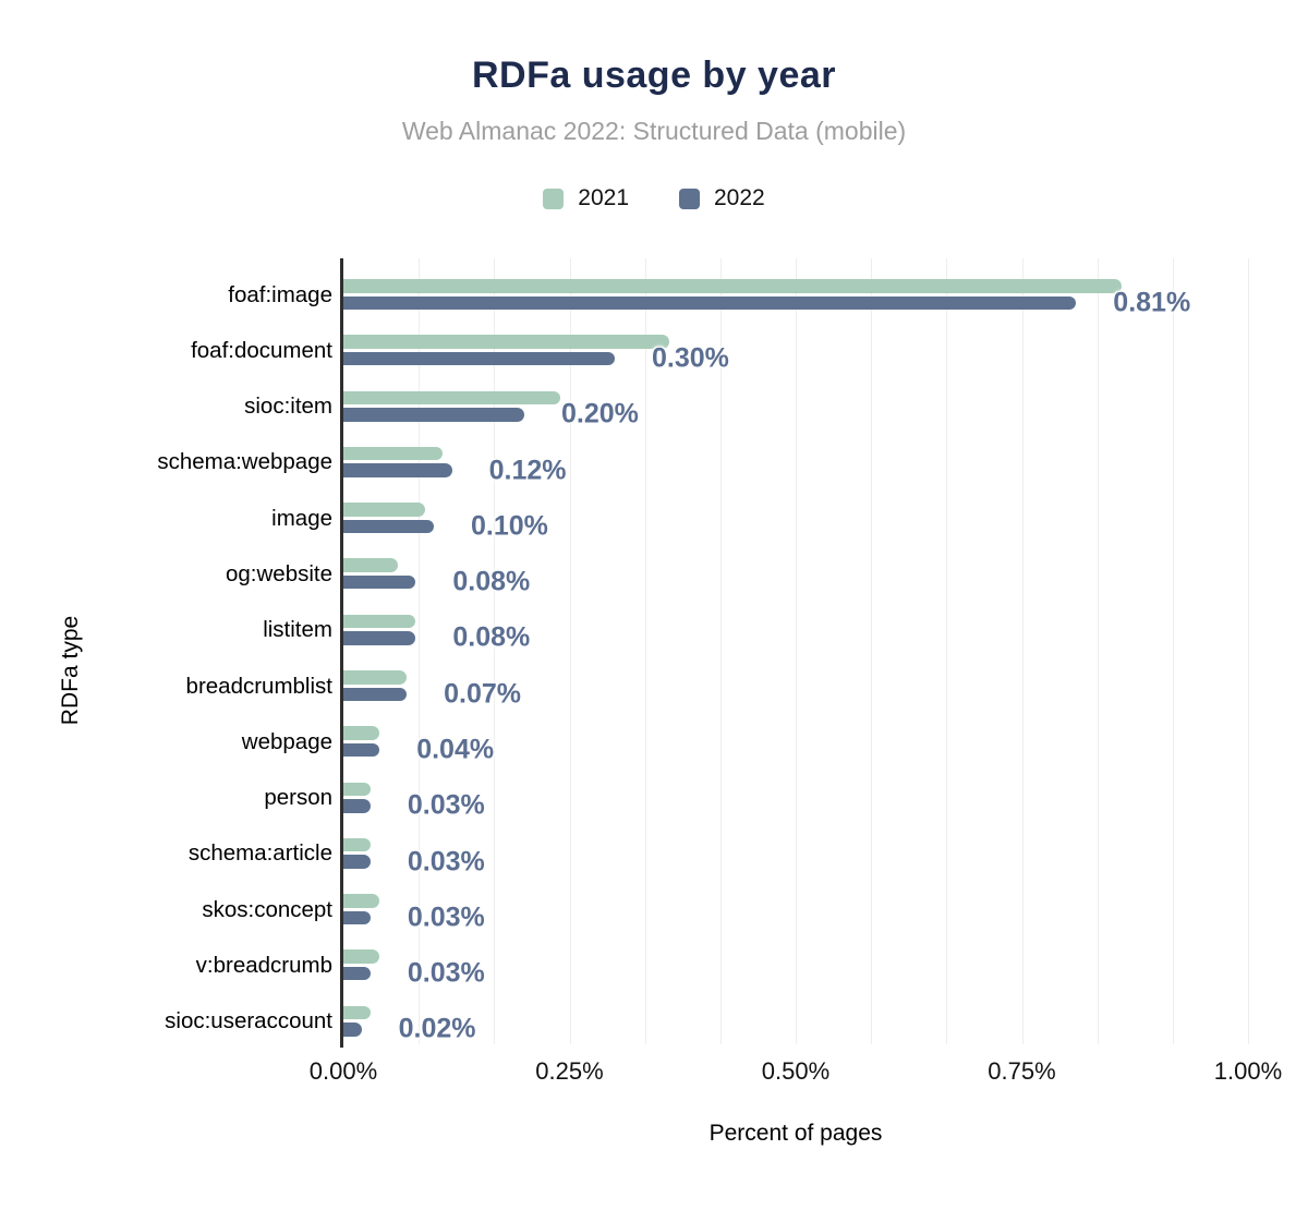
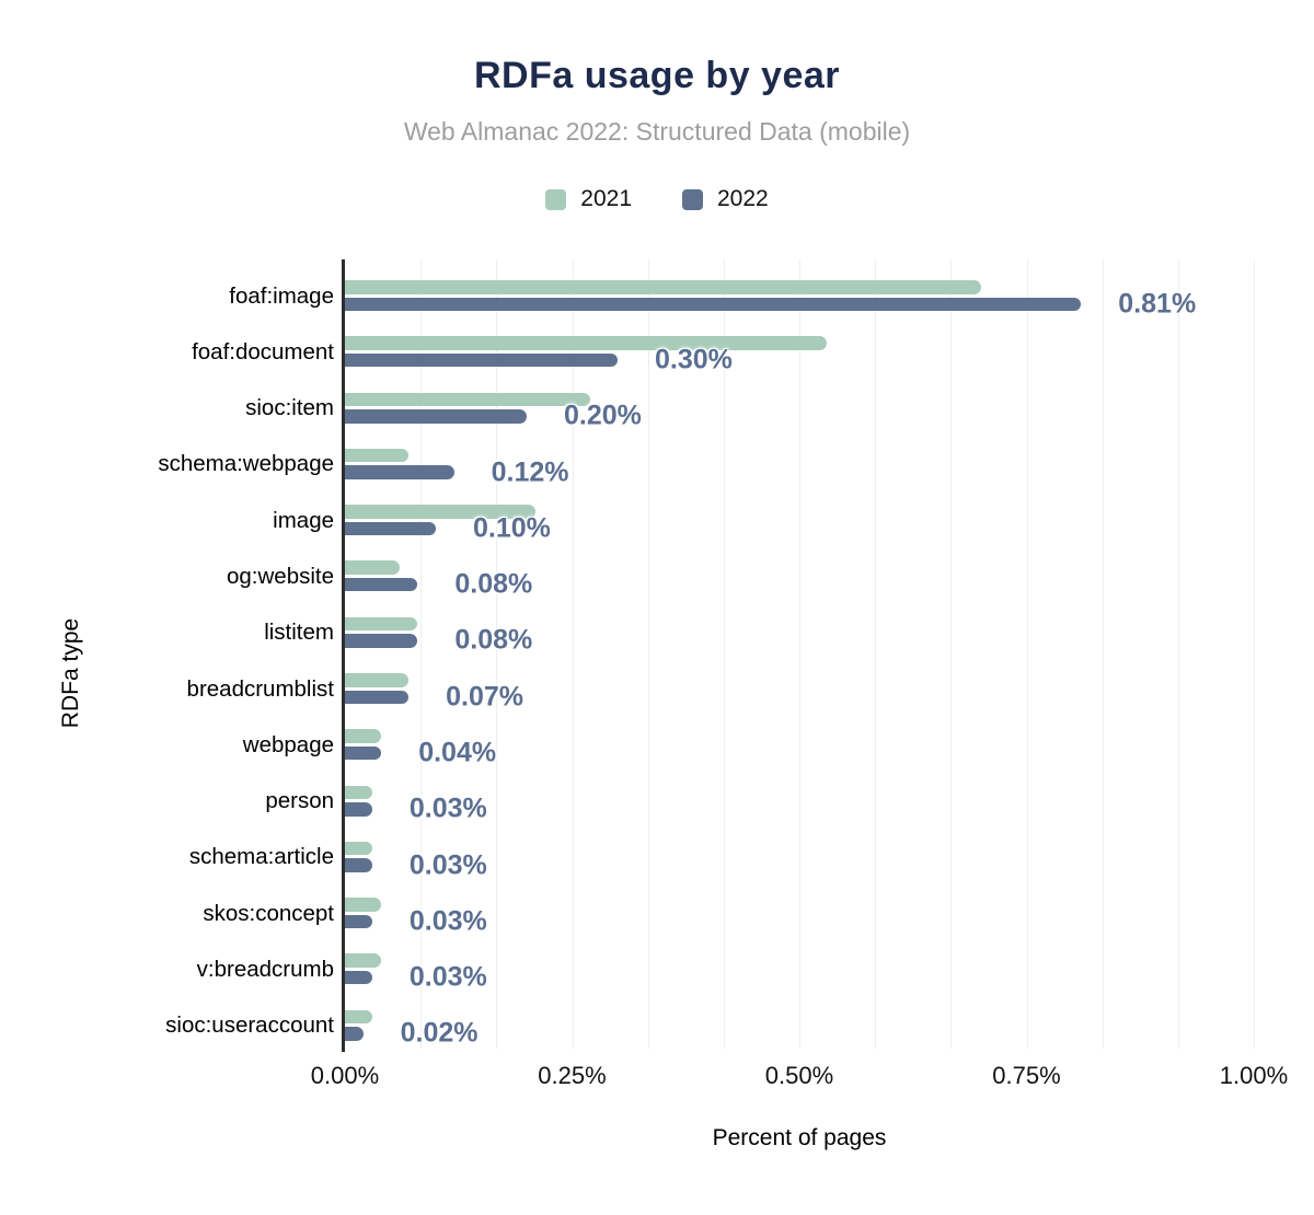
2021/foaf:image: 0.86% -> 0.70%
2021/foaf:document: 0.36% -> 0.53%
2021/sioc:item: 0.24% -> 0.27%
2021/schema:webpage: 0.11% -> 0.07%
2021/image: 0.09% -> 0.21%
